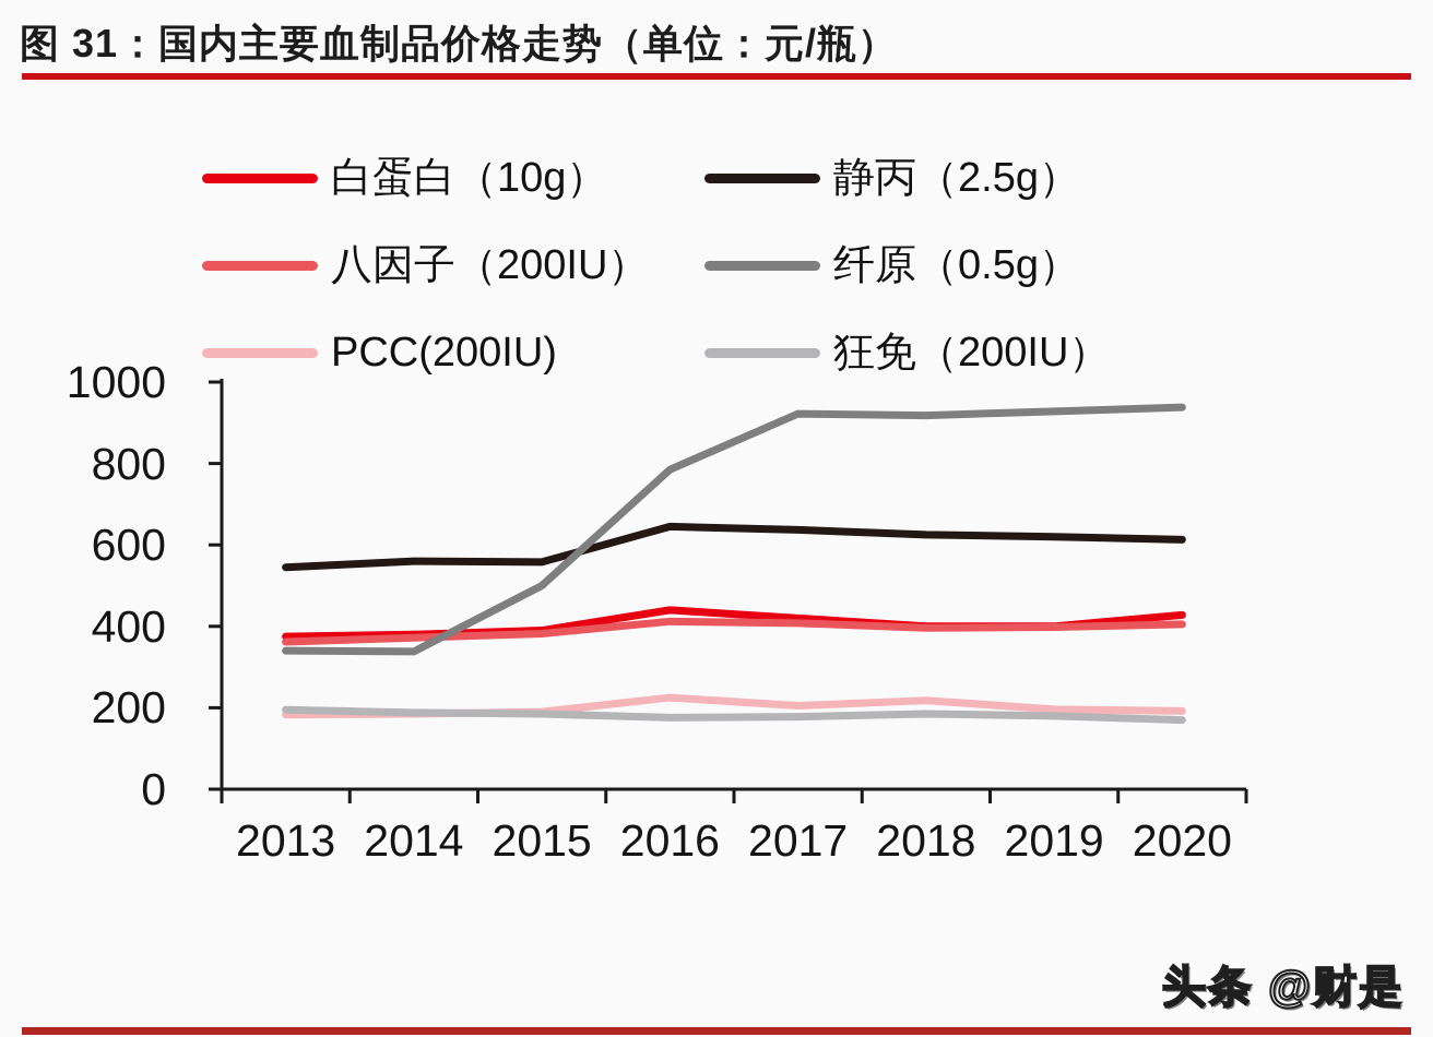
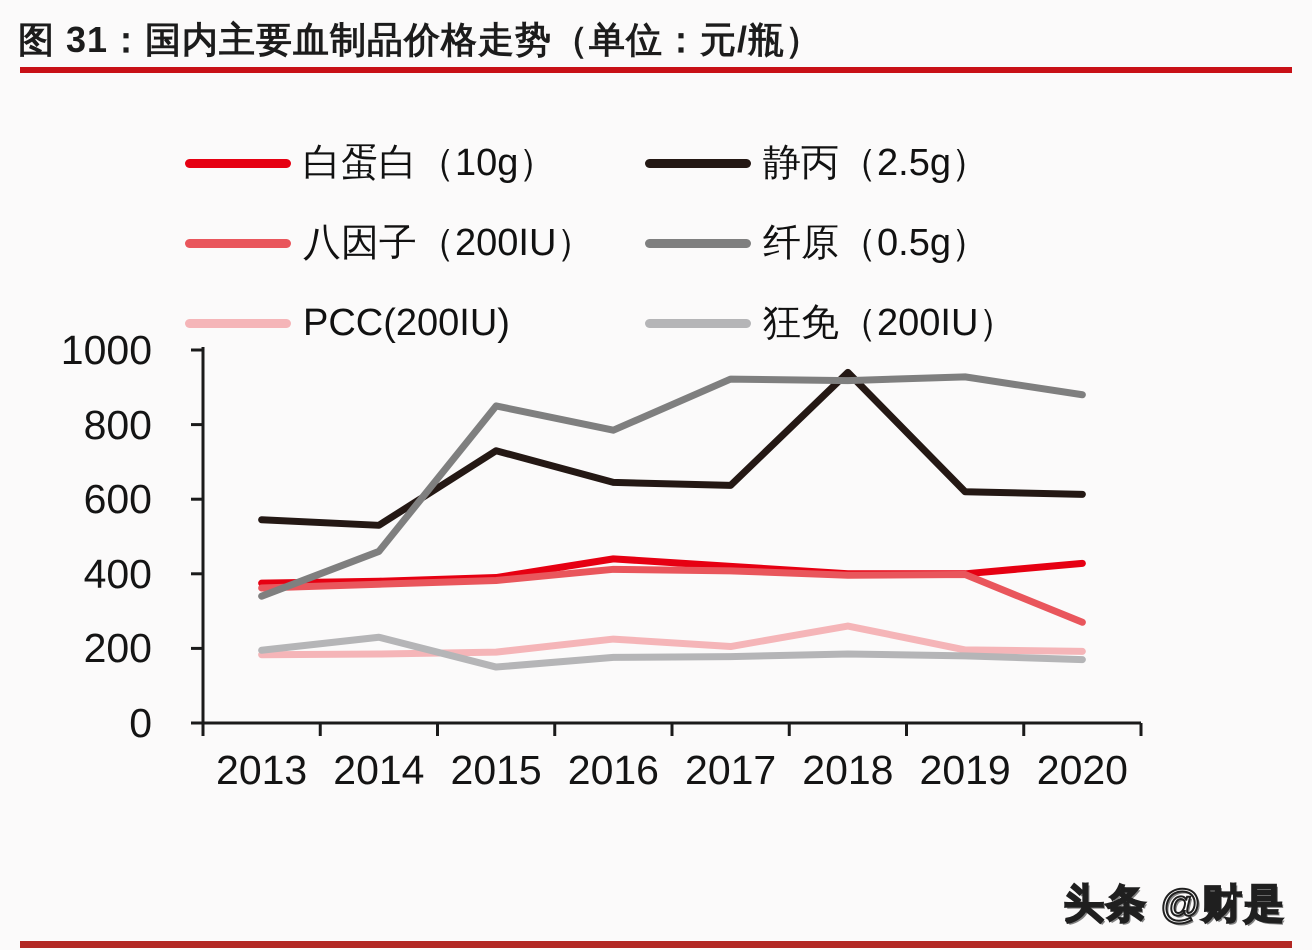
静丙（2.5g）/2014: 560 -> 530
纤原（0.5g）/2014: 340 -> 460
狂免（200IU）/2014: 190 -> 230
静丙（2.5g）/2015: 560 -> 730
纤原（0.5g）/2015: 500 -> 850
狂免（200IU）/2015: 180 -> 150
静丙（2.5g）/2018: 620 -> 940
PCC(200IU)/2018: 220 -> 260
八因子（200IU）/2020: 400 -> 270
纤原（0.5g）/2020: 940 -> 880
